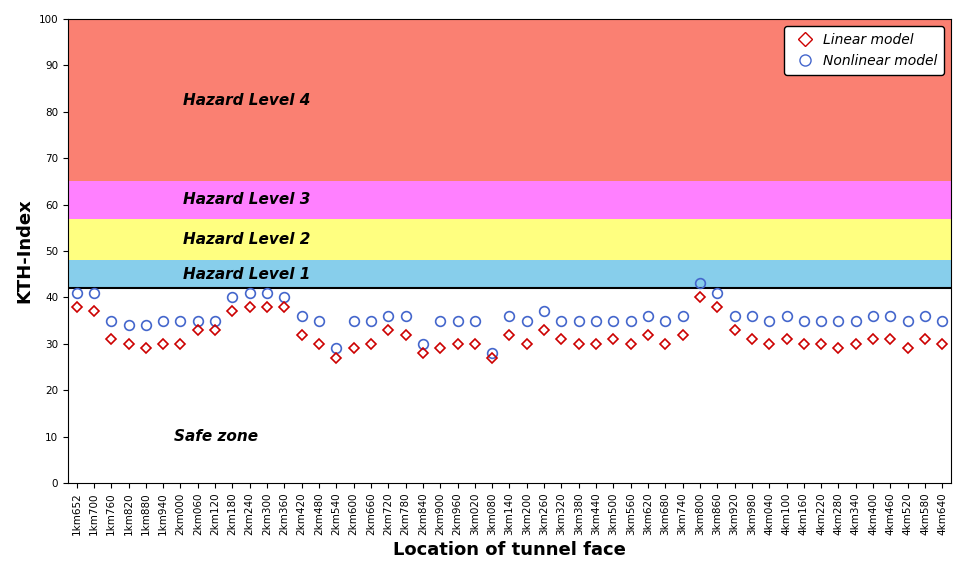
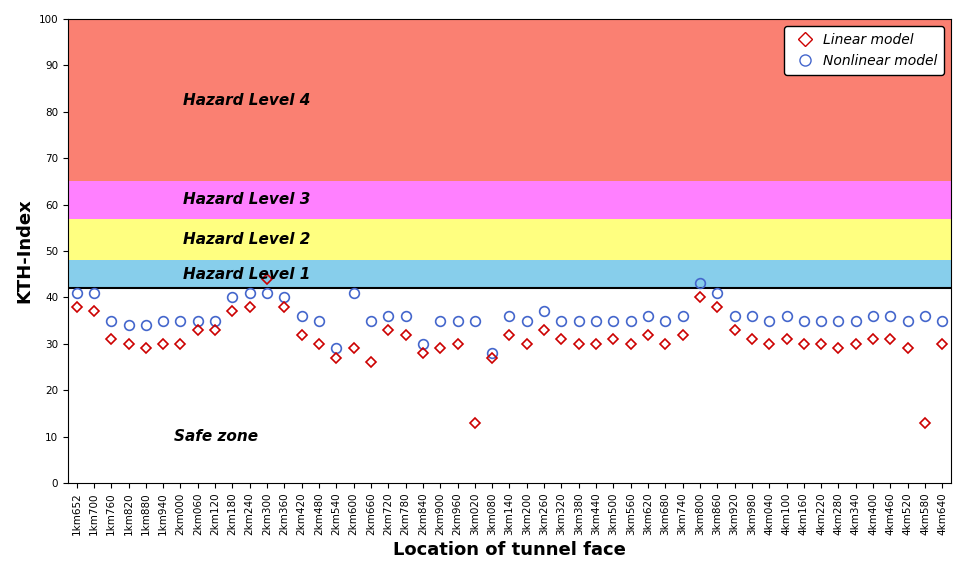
Linear model/2km300: 38 -> 44
Nonlinear model/2km600: 35 -> 41
Linear model/2km660: 30 -> 26
Linear model/3km020: 30 -> 13
Linear model/4km580: 31 -> 13
